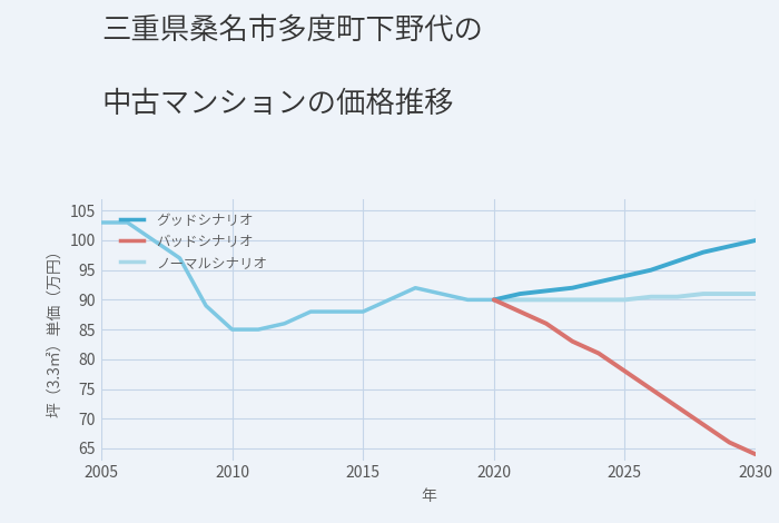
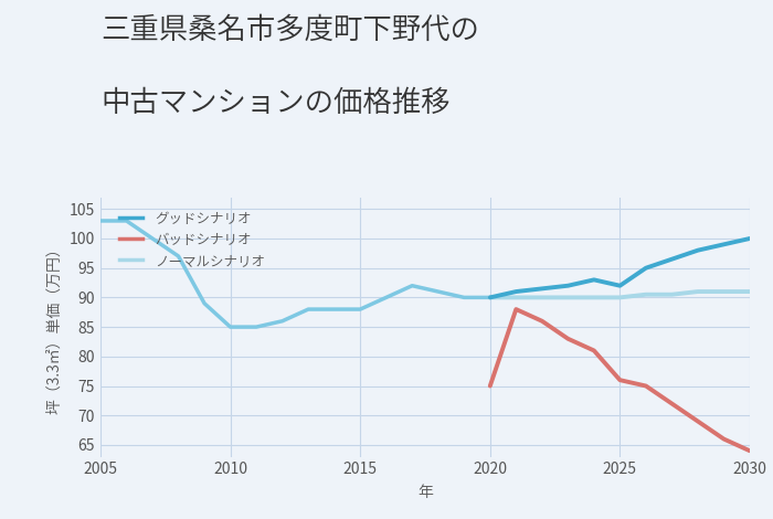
バッドシナリオ/2020: 90 -> 75
グッドシナリオ/2025: 94.0 -> 92.0
バッドシナリオ/2025: 78 -> 76
